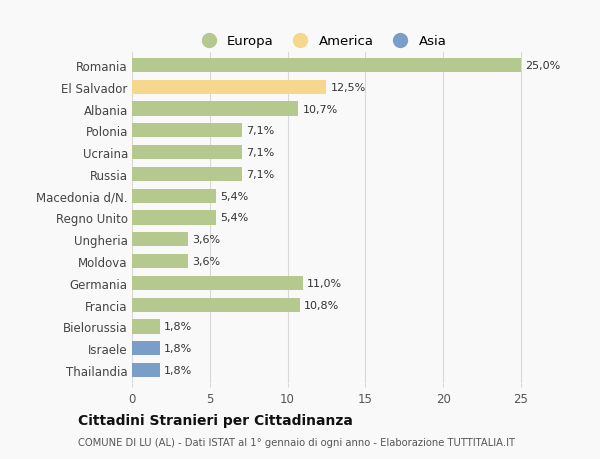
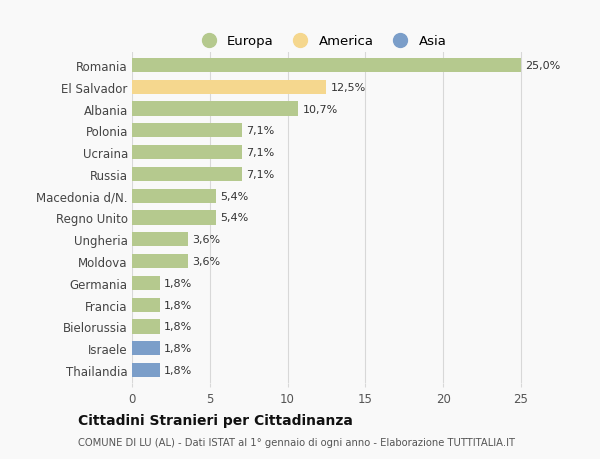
Germania: 11,0% -> 1,8%
Francia: 10,8% -> 1,8%
